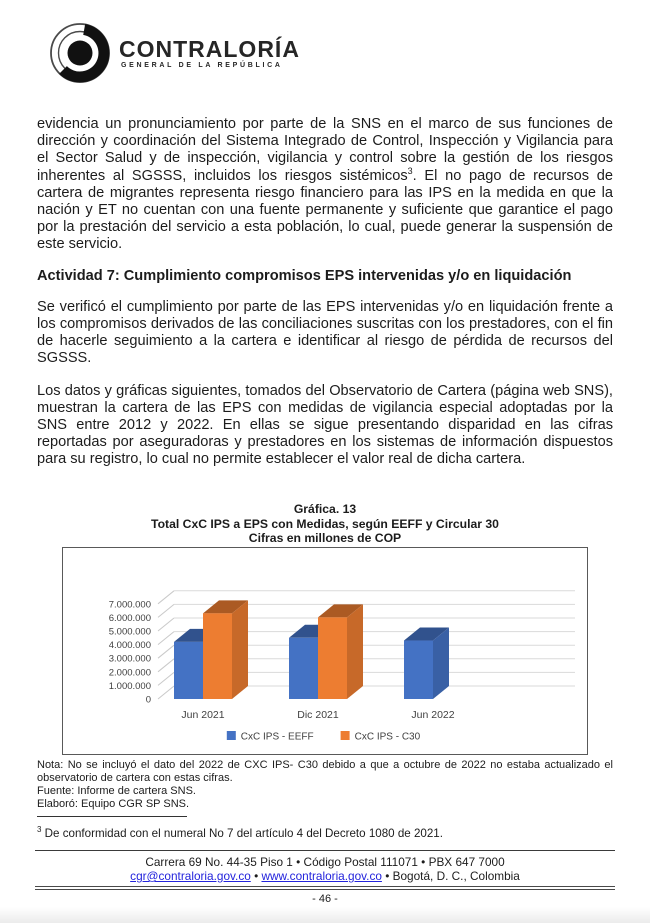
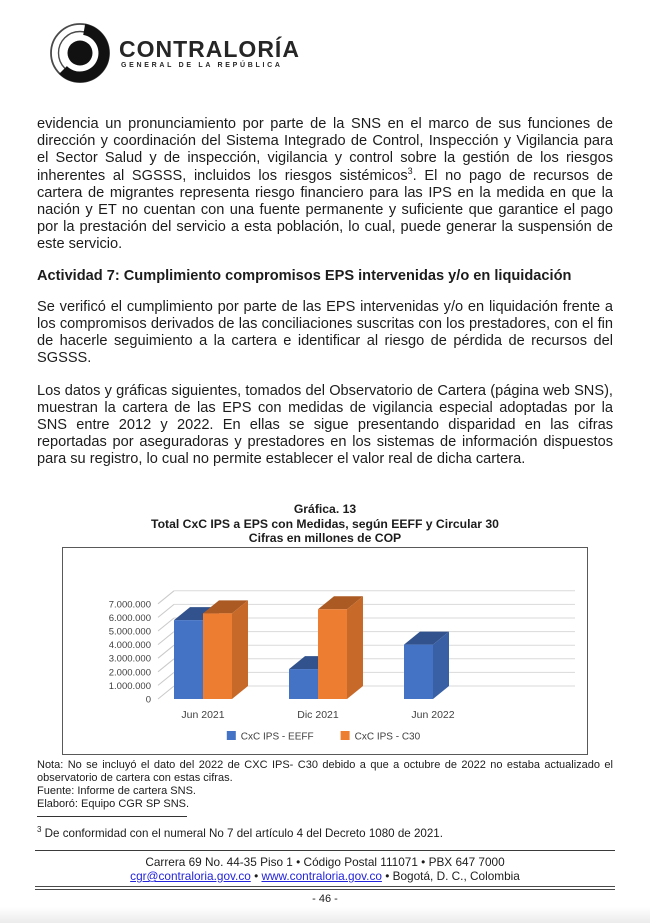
CxC IPS - EEFF/Jun 2021: 4200000 -> 5800000
CxC IPS - EEFF/Dic 2021: 4500000 -> 2200000
CxC IPS - C30/Dic 2021: 6000000 -> 6600000
CxC IPS - EEFF/Jun 2022: 4300000 -> 4000000
